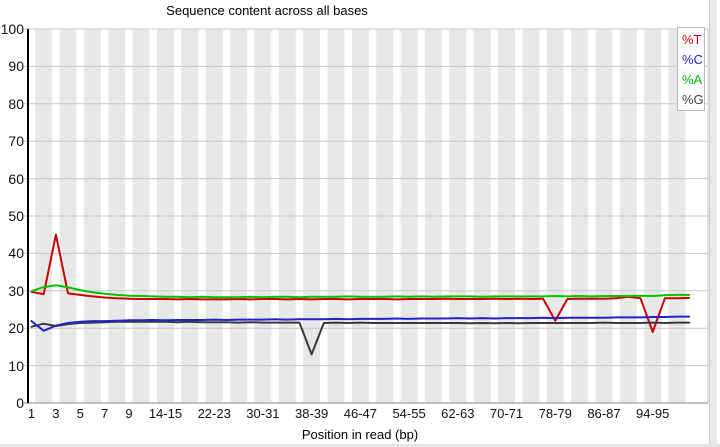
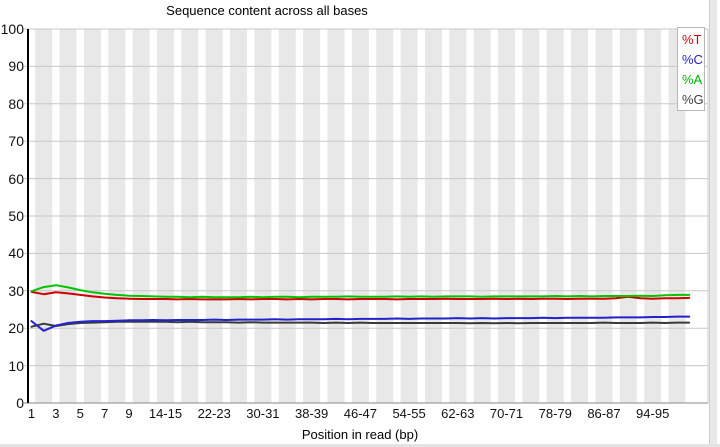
%T/3: 45 -> 30
%G/38-39: 13 -> 22
%T/78-79: 22 -> 28
%T/94-95: 19 -> 28
